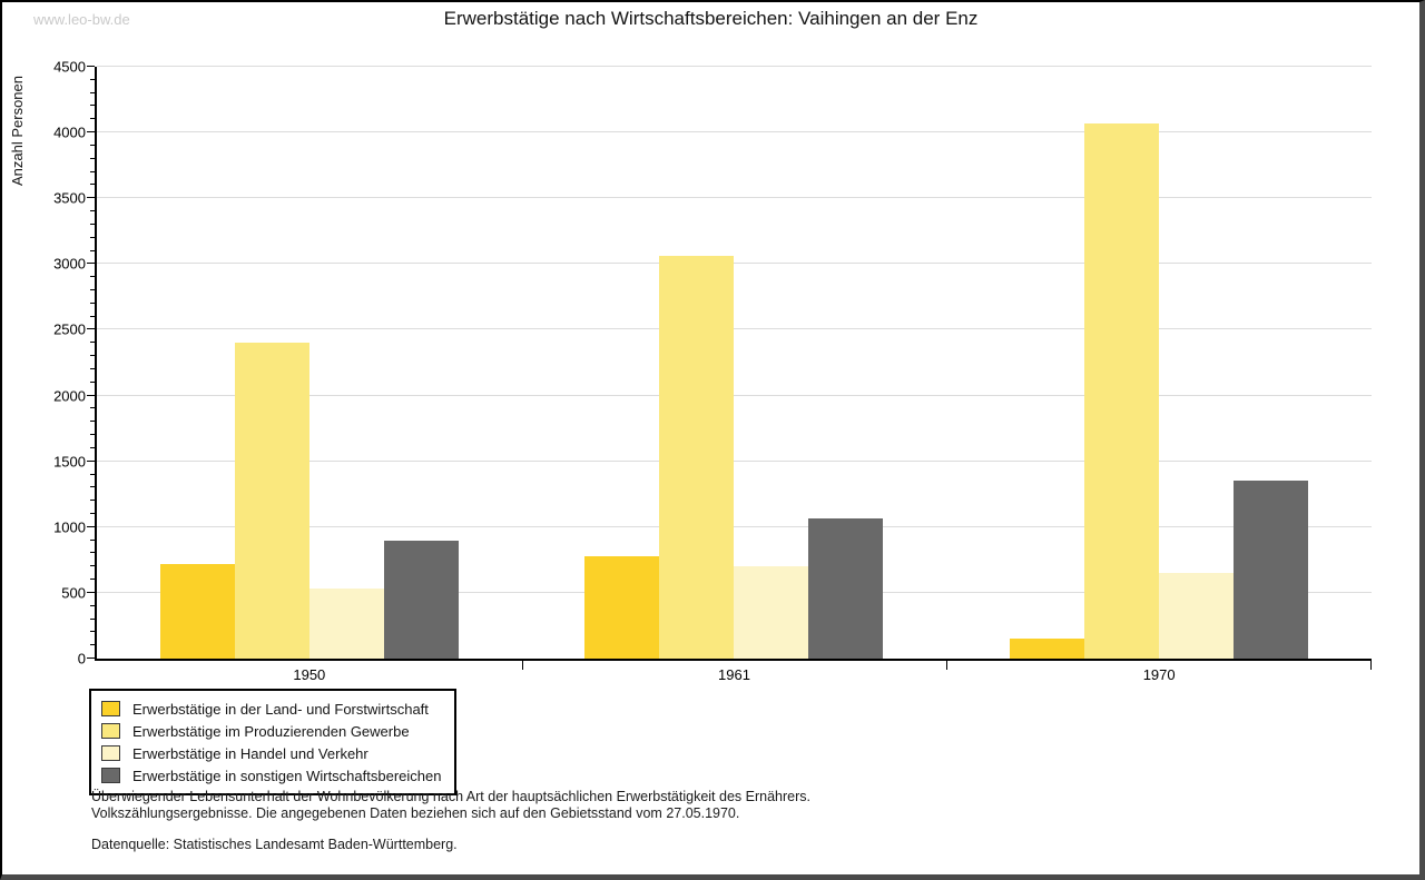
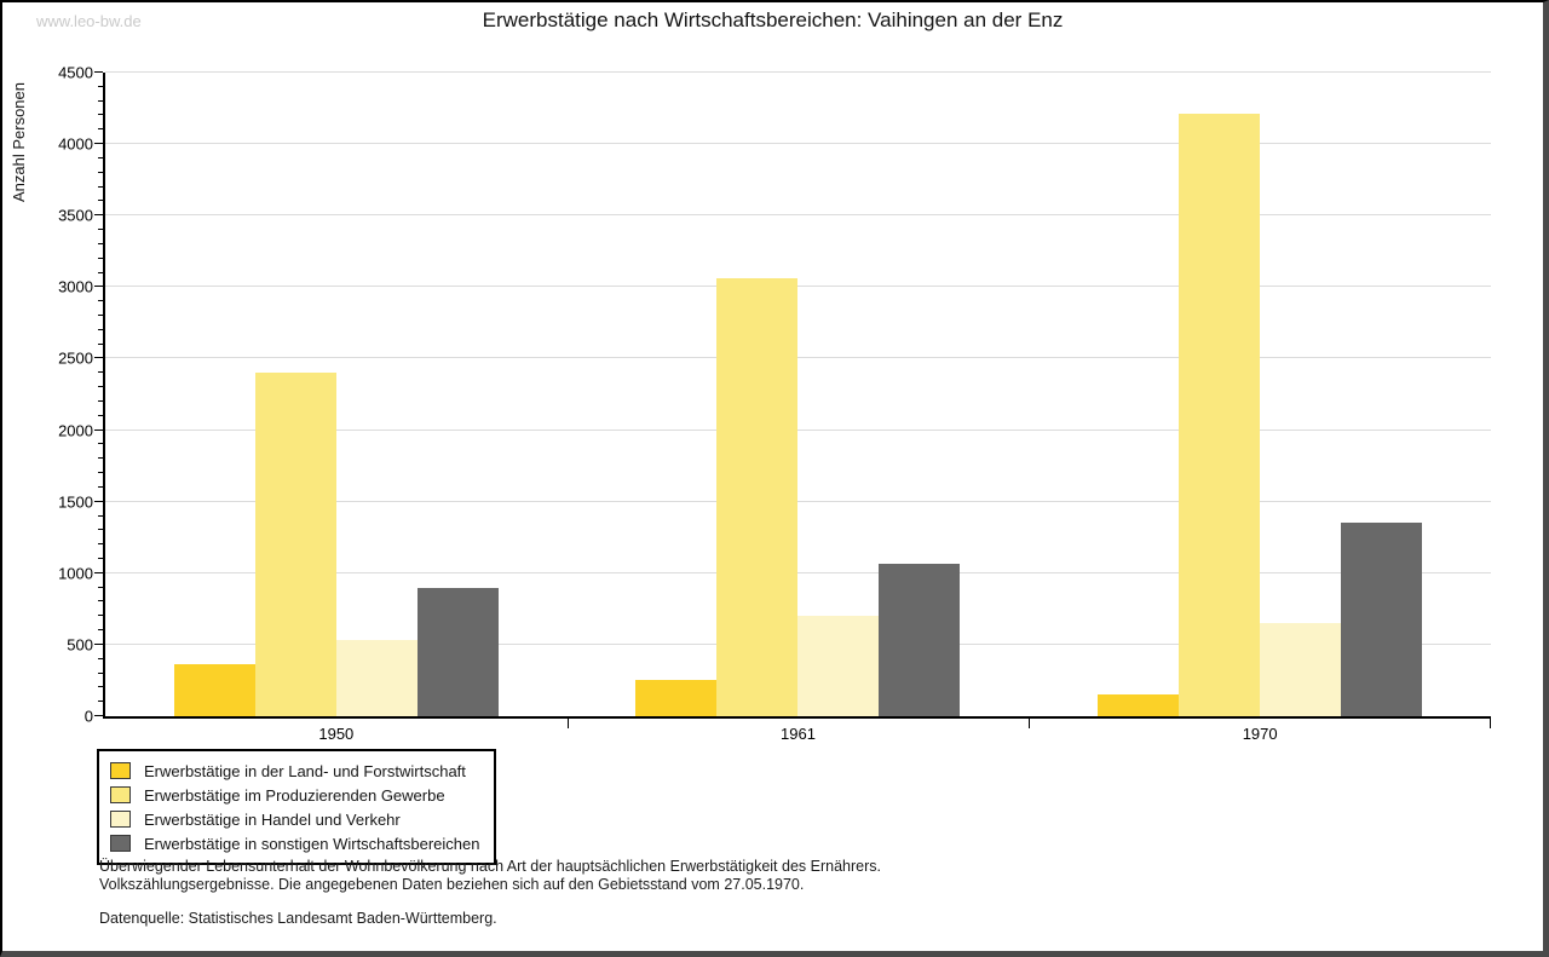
Erwerbstätige in der Land- und Forstwirtschaft/1950: 720 -> 360
Erwerbstätige in der Land- und Forstwirtschaft/1961: 780 -> 250
Erwerbstätige im Produzierenden Gewerbe/1970: 4070 -> 4210
